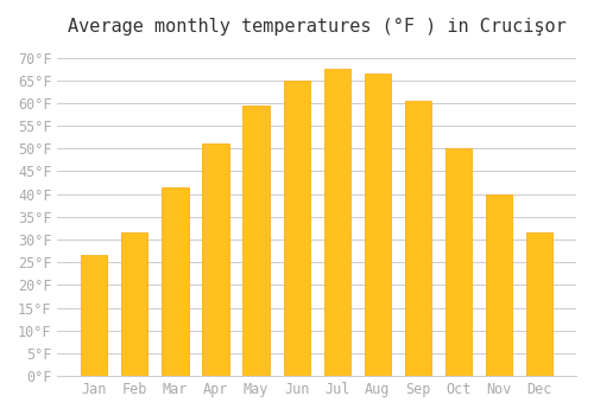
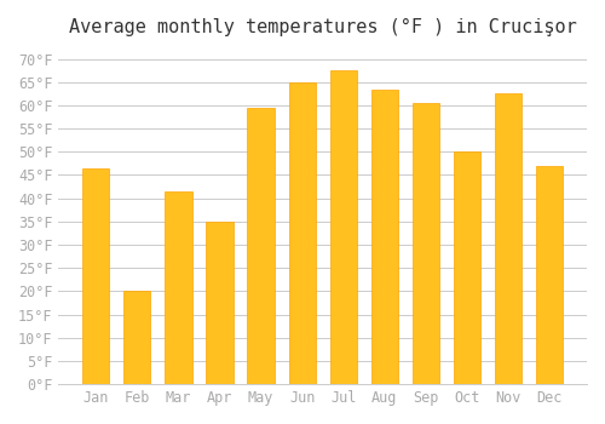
Jan: 26.5°F -> 46.5°F
Feb: 31.5°F -> 20.0°F
Apr: 51.0°F -> 35.0°F
Aug: 66.5°F -> 63.5°F
Nov: 40.0°F -> 62.5°F
Dec: 31.5°F -> 47.0°F
